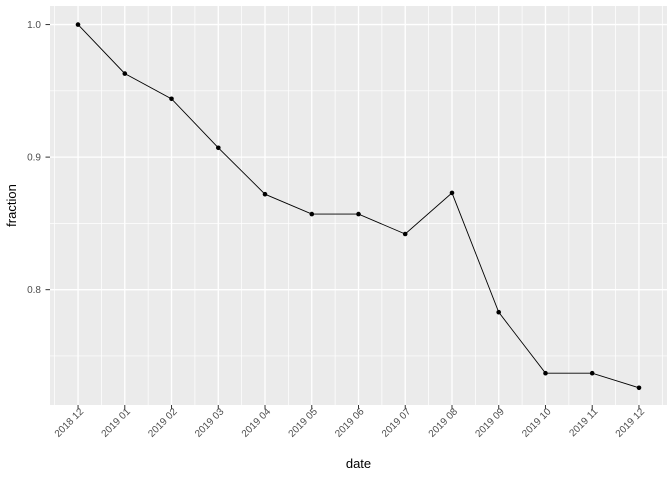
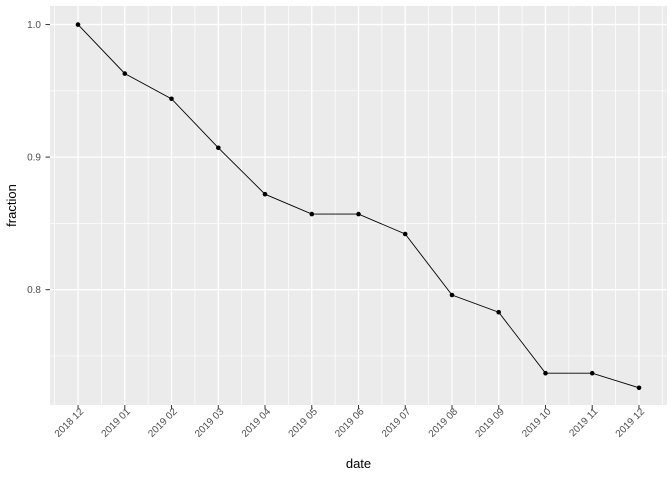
2019 08: 0.873 -> 0.796
